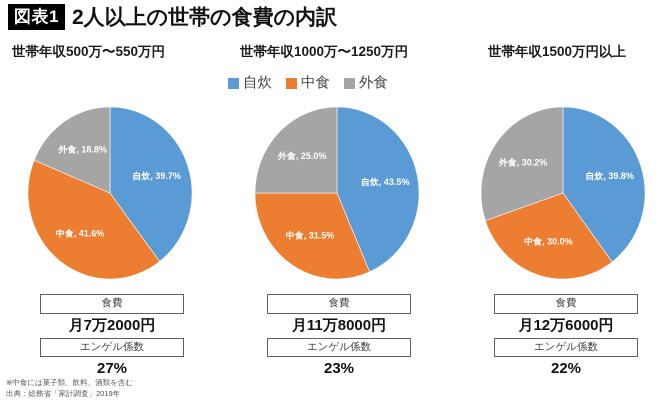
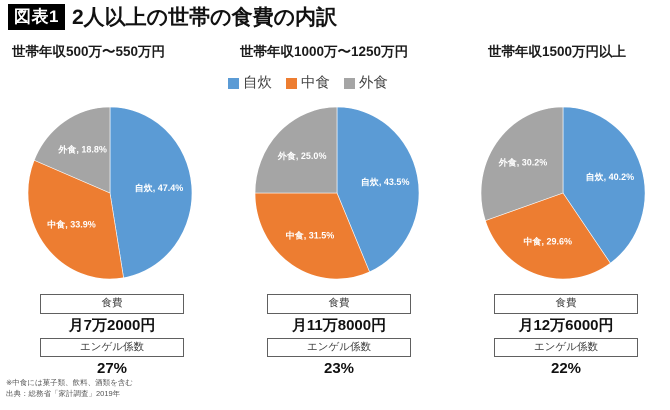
世帯年収500万〜550万円/自炊: 39.7% -> 47.4%
世帯年収500万〜550万円/中食: 41.6% -> 33.9%
世帯年収1500万円以上/自炊: 39.8% -> 40.2%
世帯年収1500万円以上/中食: 30.0% -> 29.6%
